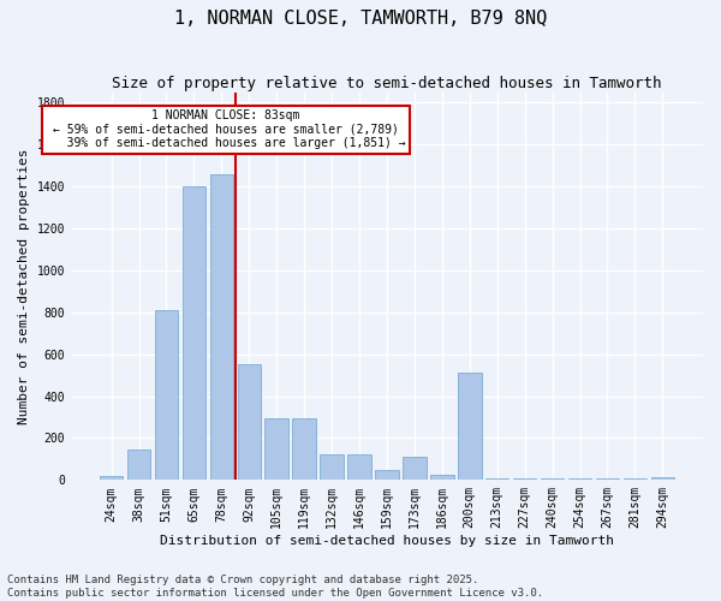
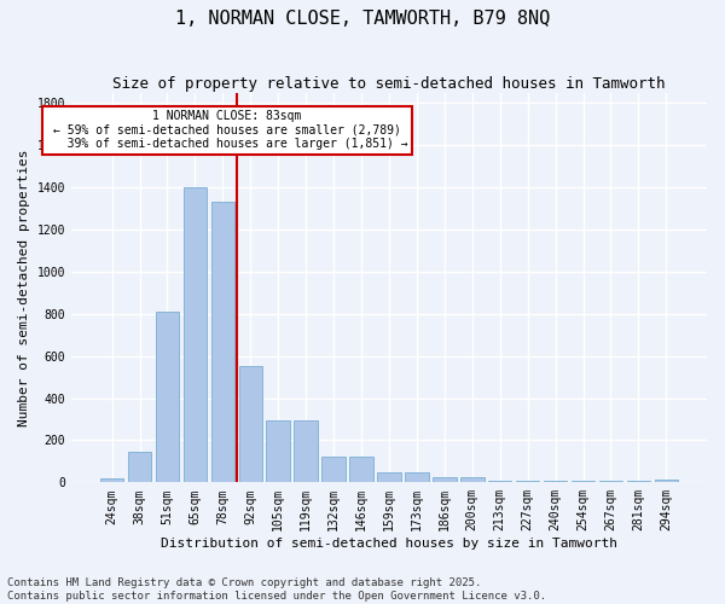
78sqm: 1460 -> 1330
173sqm: 110 -> 40
200sqm: 510 -> 20
